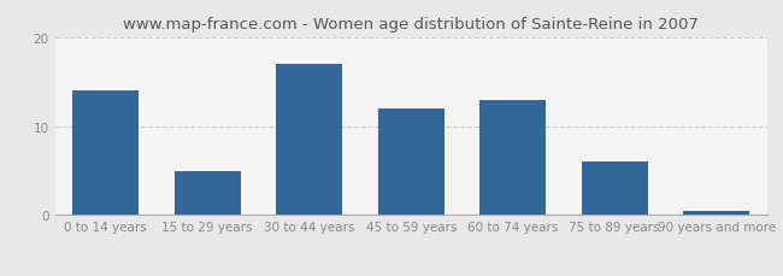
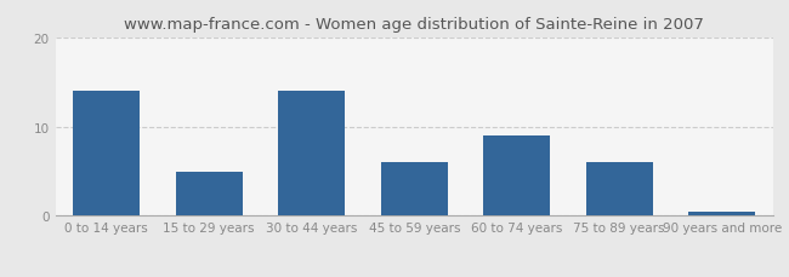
30 to 44 years: 17.0 -> 14.0
45 to 59 years: 12.0 -> 6.0
60 to 74 years: 13.0 -> 9.0
